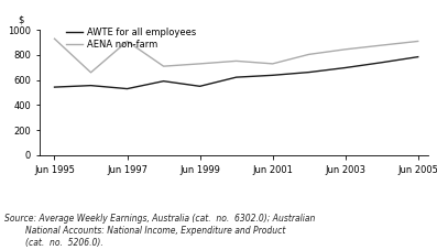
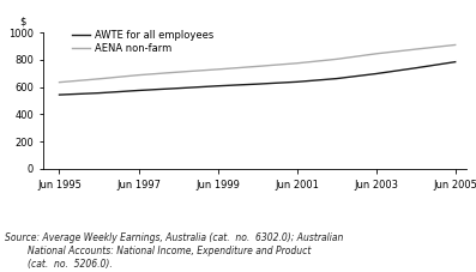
AENA non-farm/Jun 1995: 930 -> 640
AWTE for all employees/Jun 1997: 530 -> 580
AENA non-farm/Jun 1997: 910 -> 690
AWTE for all employees/Jun 1999: 550 -> 610
AENA non-farm/Jun 2001: 730 -> 780
